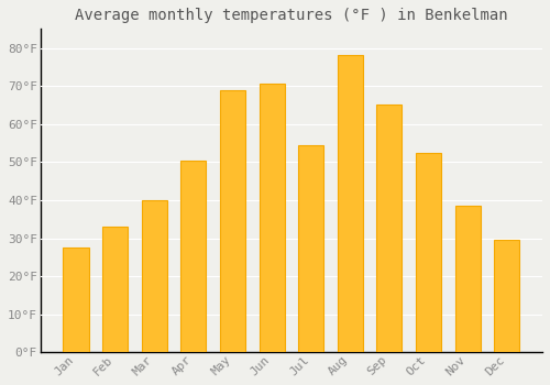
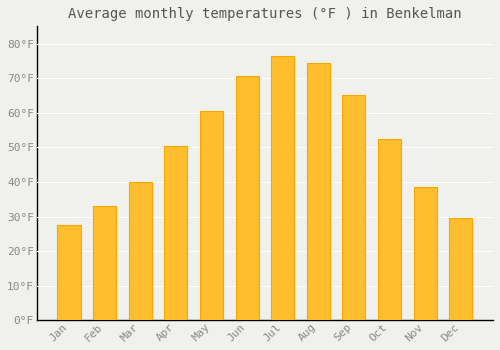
May: 69.0°F -> 60.5°F
Jul: 54.5°F -> 76.5°F
Aug: 78.0°F -> 74.5°F
